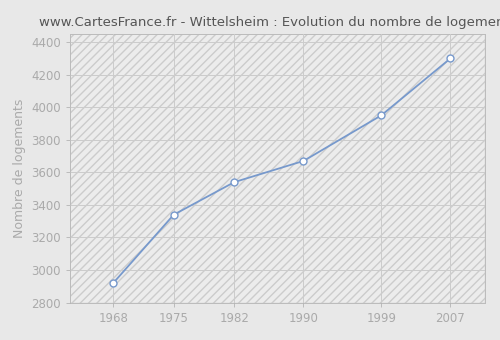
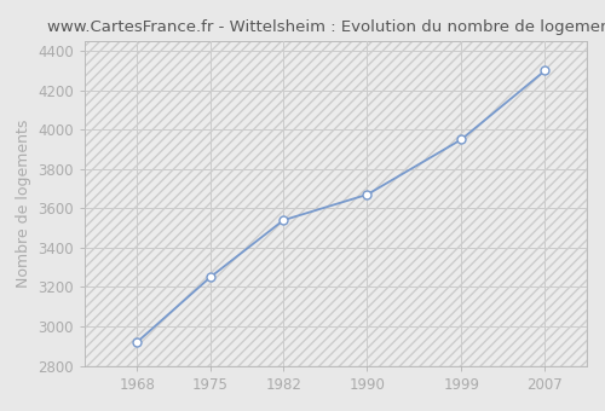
1975: 3340 -> 3250
